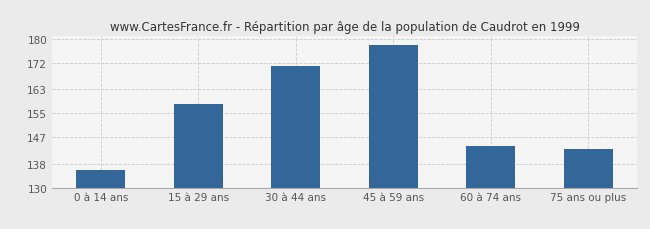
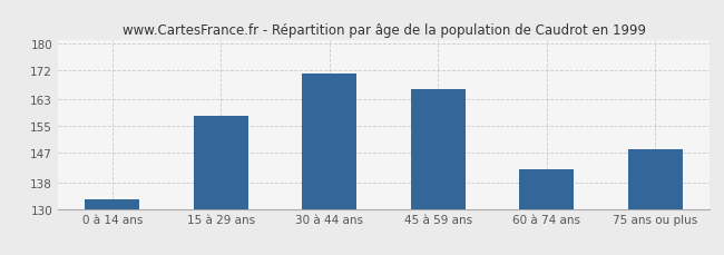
0 à 14 ans: 136 -> 133
45 à 59 ans: 178 -> 166
60 à 74 ans: 144 -> 142
75 ans ou plus: 143 -> 148
